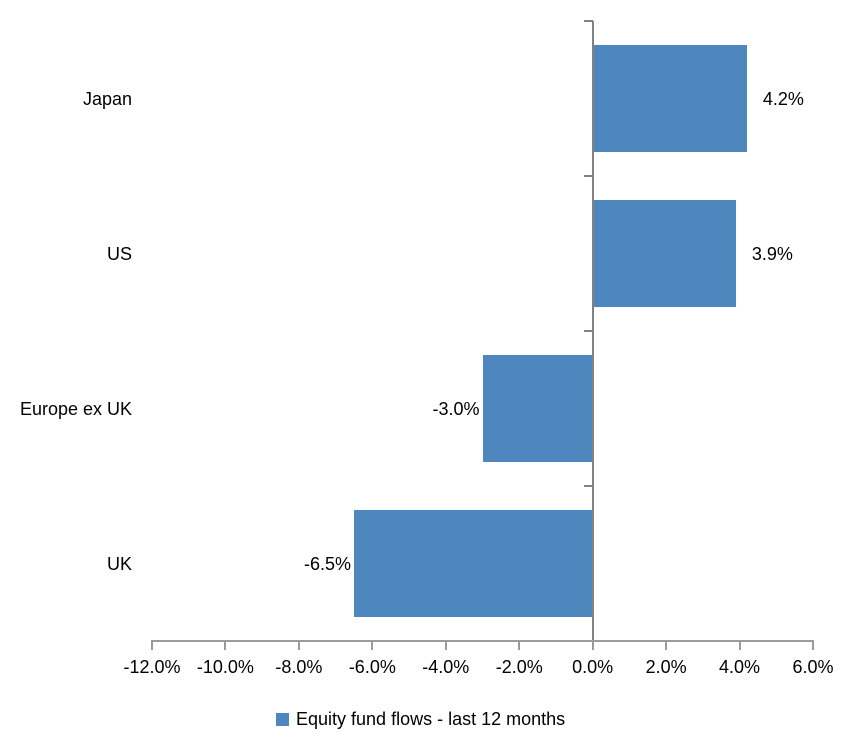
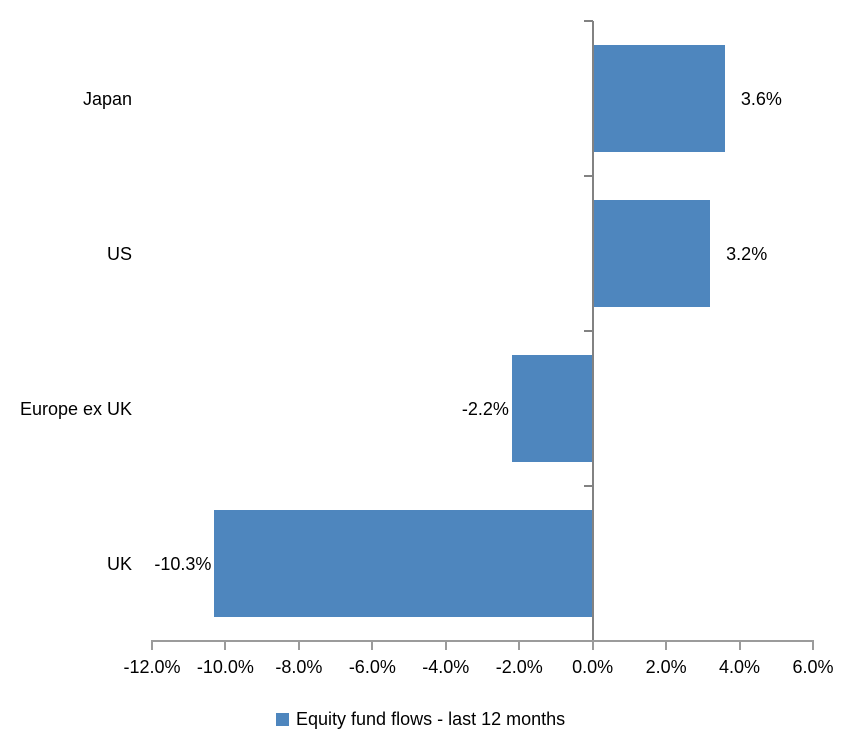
Japan: 4.2% -> 3.6%
US: 3.9% -> 3.2%
Europe ex UK: -3.0% -> -2.2%
UK: -6.5% -> -10.3%
